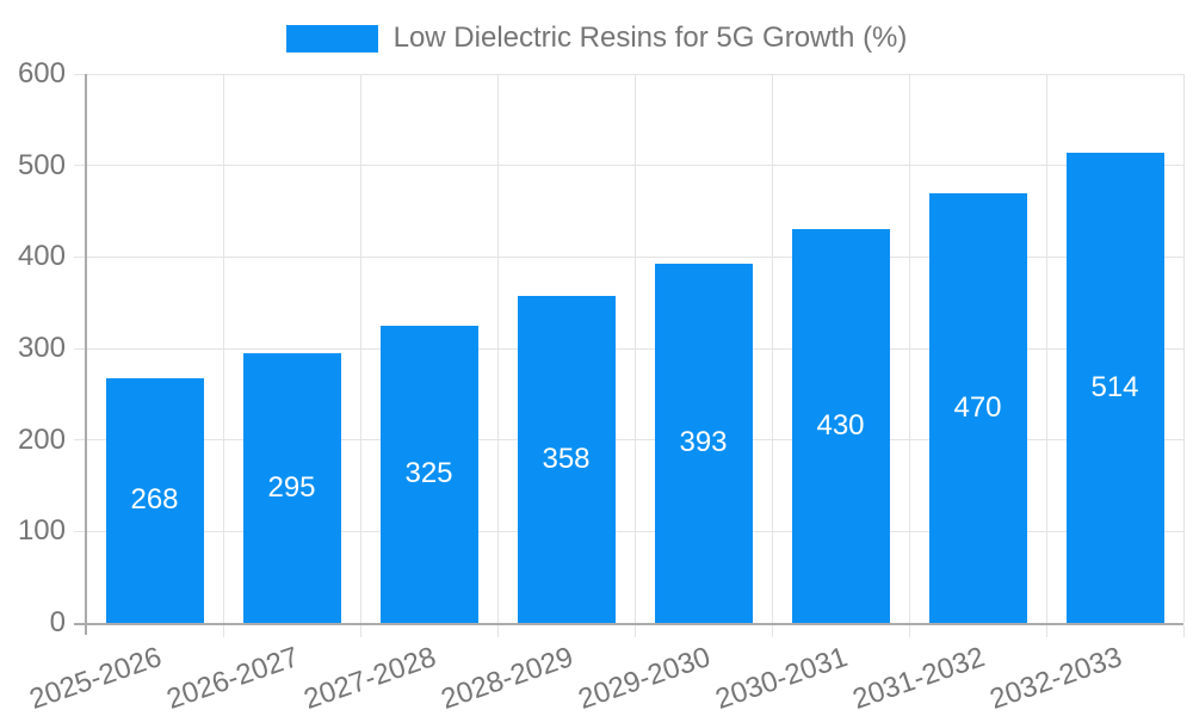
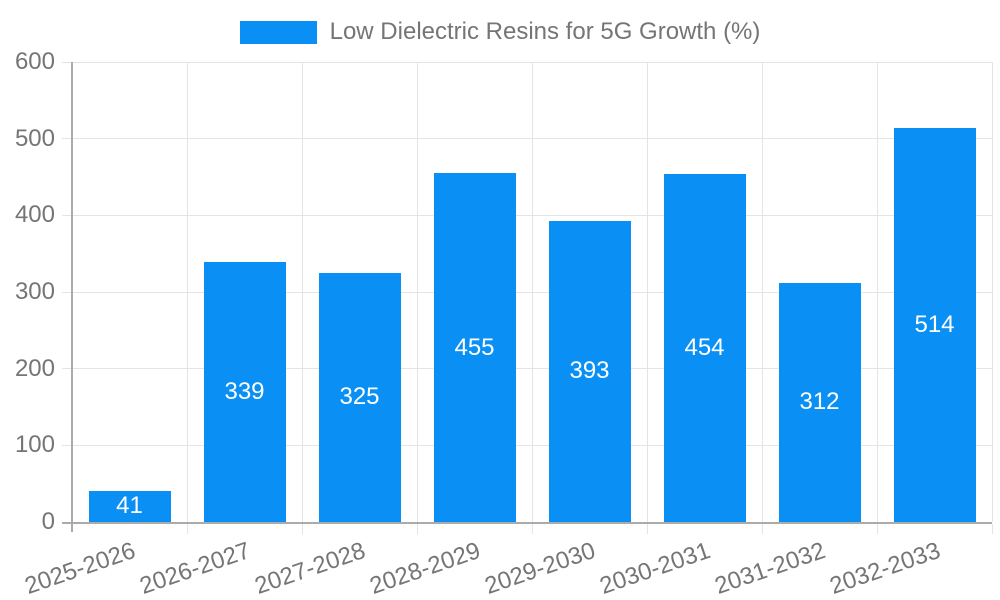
2025-2026: 268 -> 41
2026-2027: 295 -> 339
2028-2029: 358 -> 455
2030-2031: 430 -> 454
2031-2032: 470 -> 312
